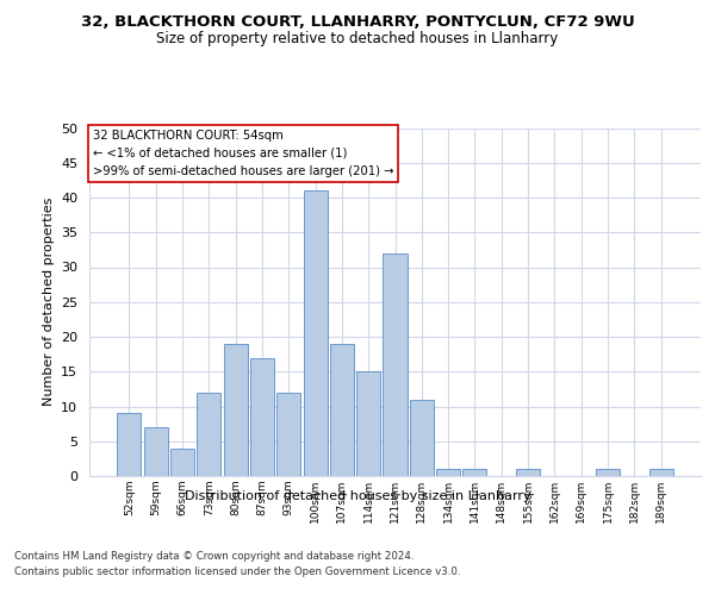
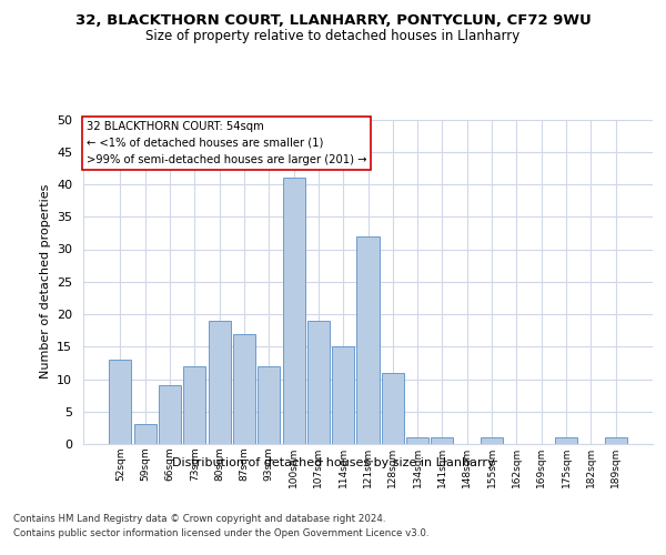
52sqm: 9 -> 13
59sqm: 7 -> 3
66sqm: 4 -> 9
